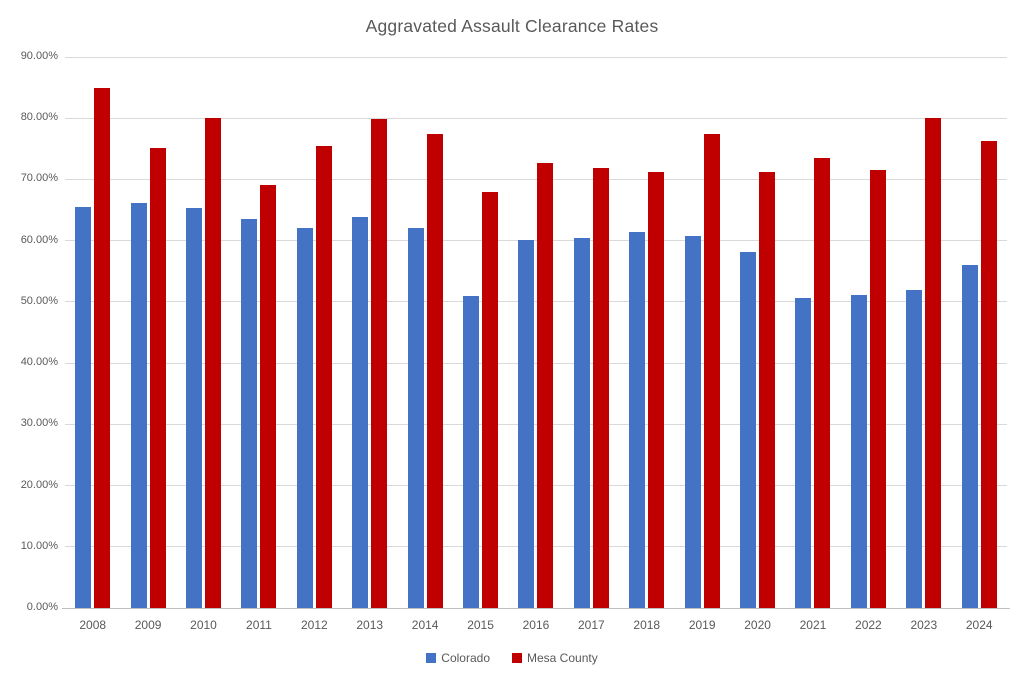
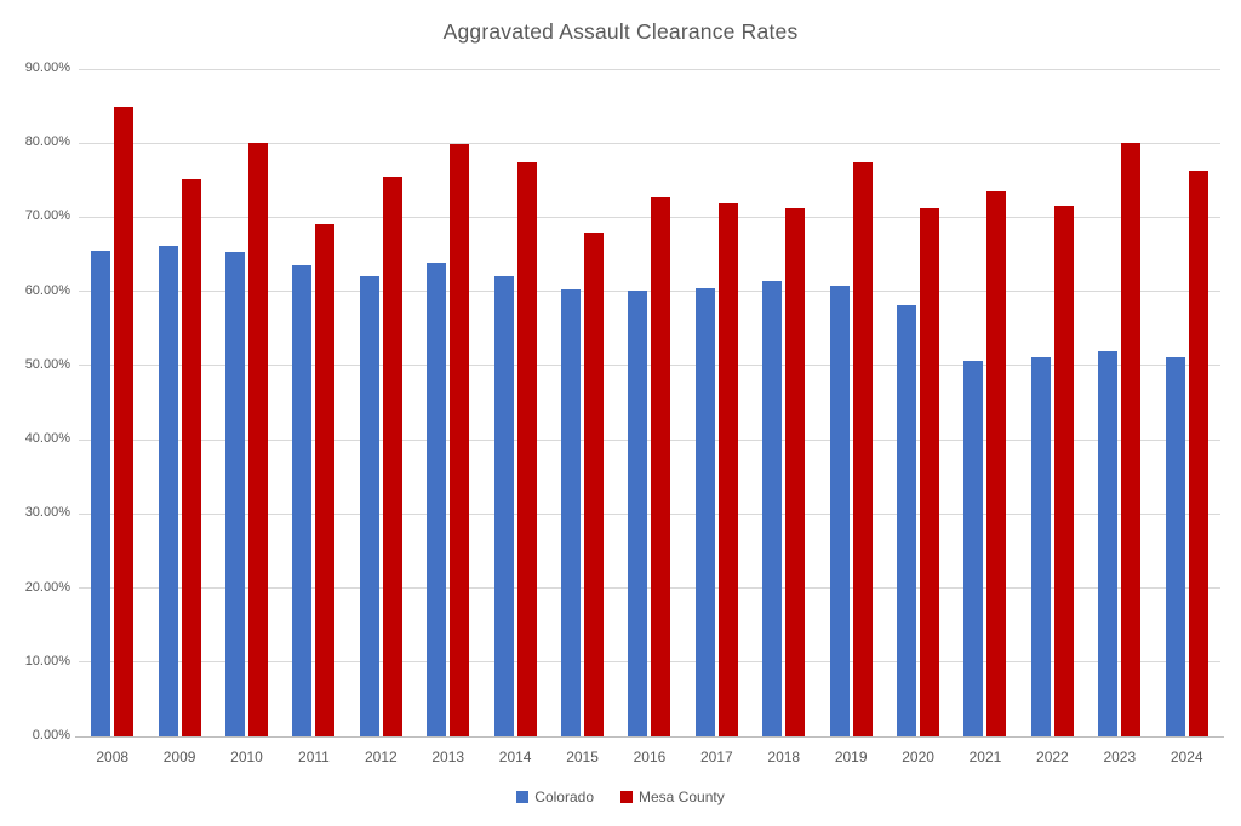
Colorado/2015: 51% -> 60%
Colorado/2024: 56% -> 51%
